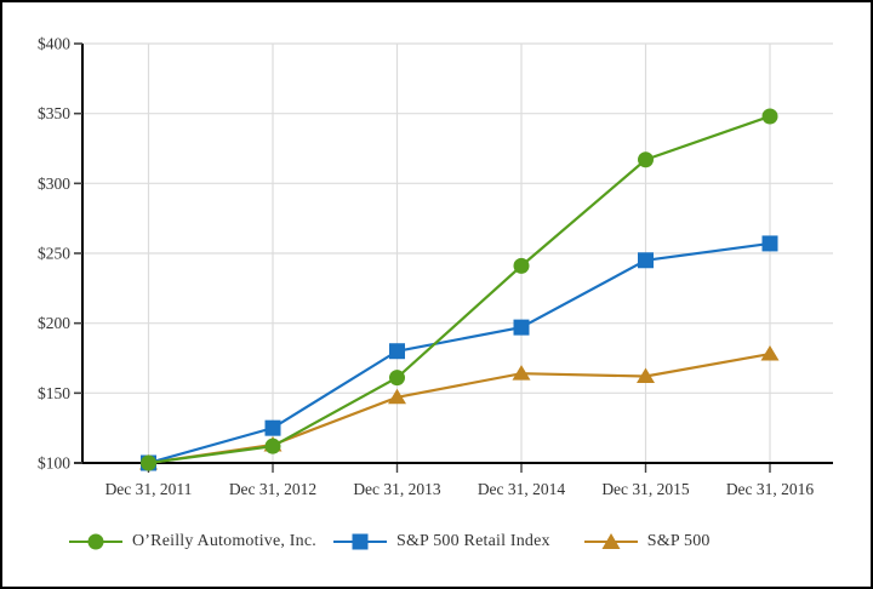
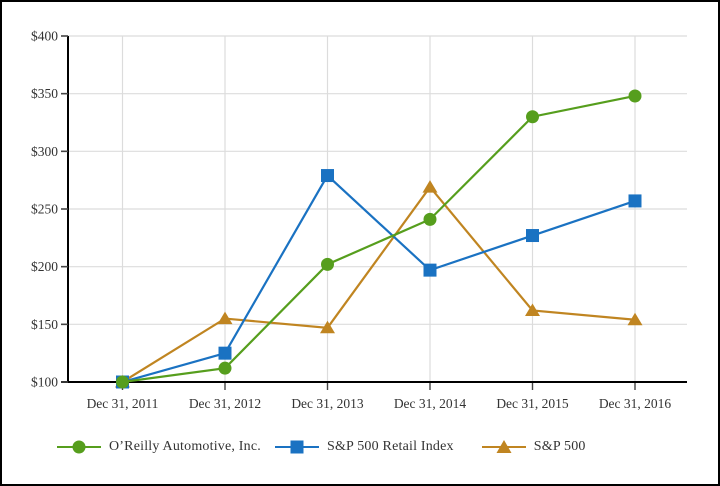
S&P 500/Dec 31, 2012: $113 -> $155
O’Reilly Automotive, Inc./Dec 31, 2013: $161 -> $202
S&P 500 Retail Index/Dec 31, 2013: $180 -> $279
S&P 500/Dec 31, 2014: $164 -> $269
O’Reilly Automotive, Inc./Dec 31, 2015: $317 -> $330
S&P 500 Retail Index/Dec 31, 2015: $245 -> $227
S&P 500/Dec 31, 2016: $178 -> $154
